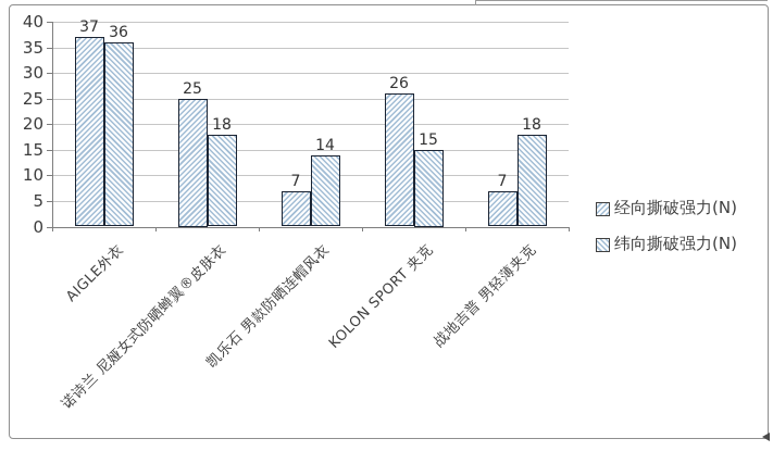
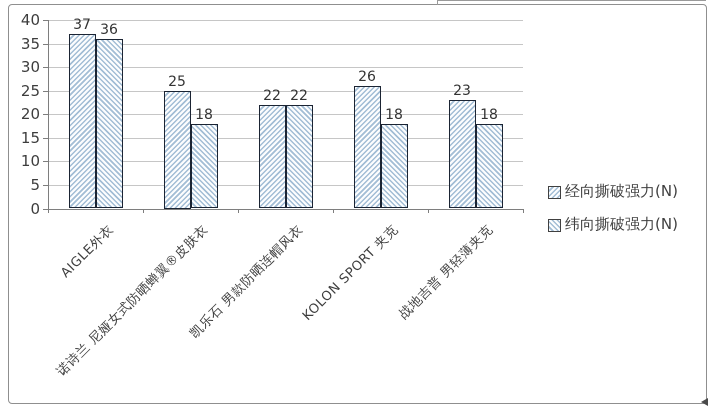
经向撕破强力(N)/凯乐石 男款防晒连帽风衣: 7 -> 22
纬向撕破强力(N)/凯乐石 男款防晒连帽风衣: 14 -> 22
纬向撕破强力(N)/KOLON SPORT 夹克: 15 -> 18
经向撕破强力(N)/战地吉普 男轻薄夹克: 7 -> 23
